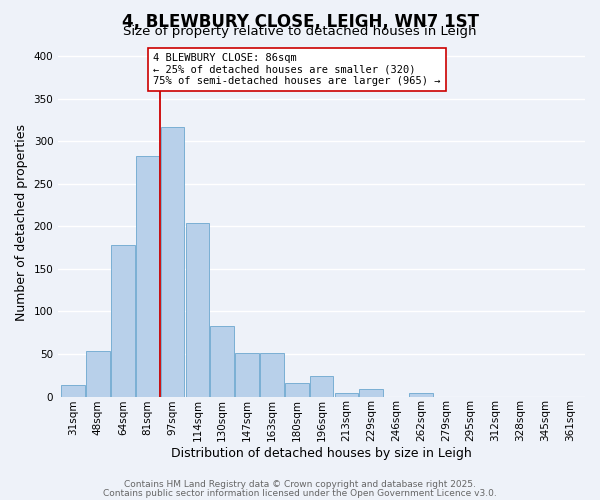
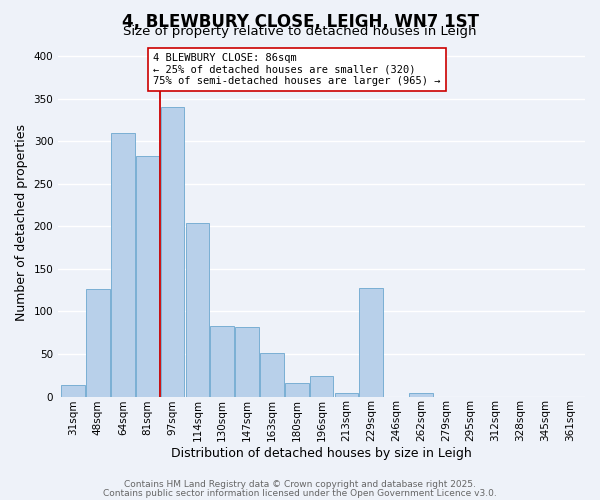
48sqm: 53 -> 126
64sqm: 178 -> 310
97sqm: 317 -> 340
147sqm: 51 -> 82
229sqm: 9 -> 128
